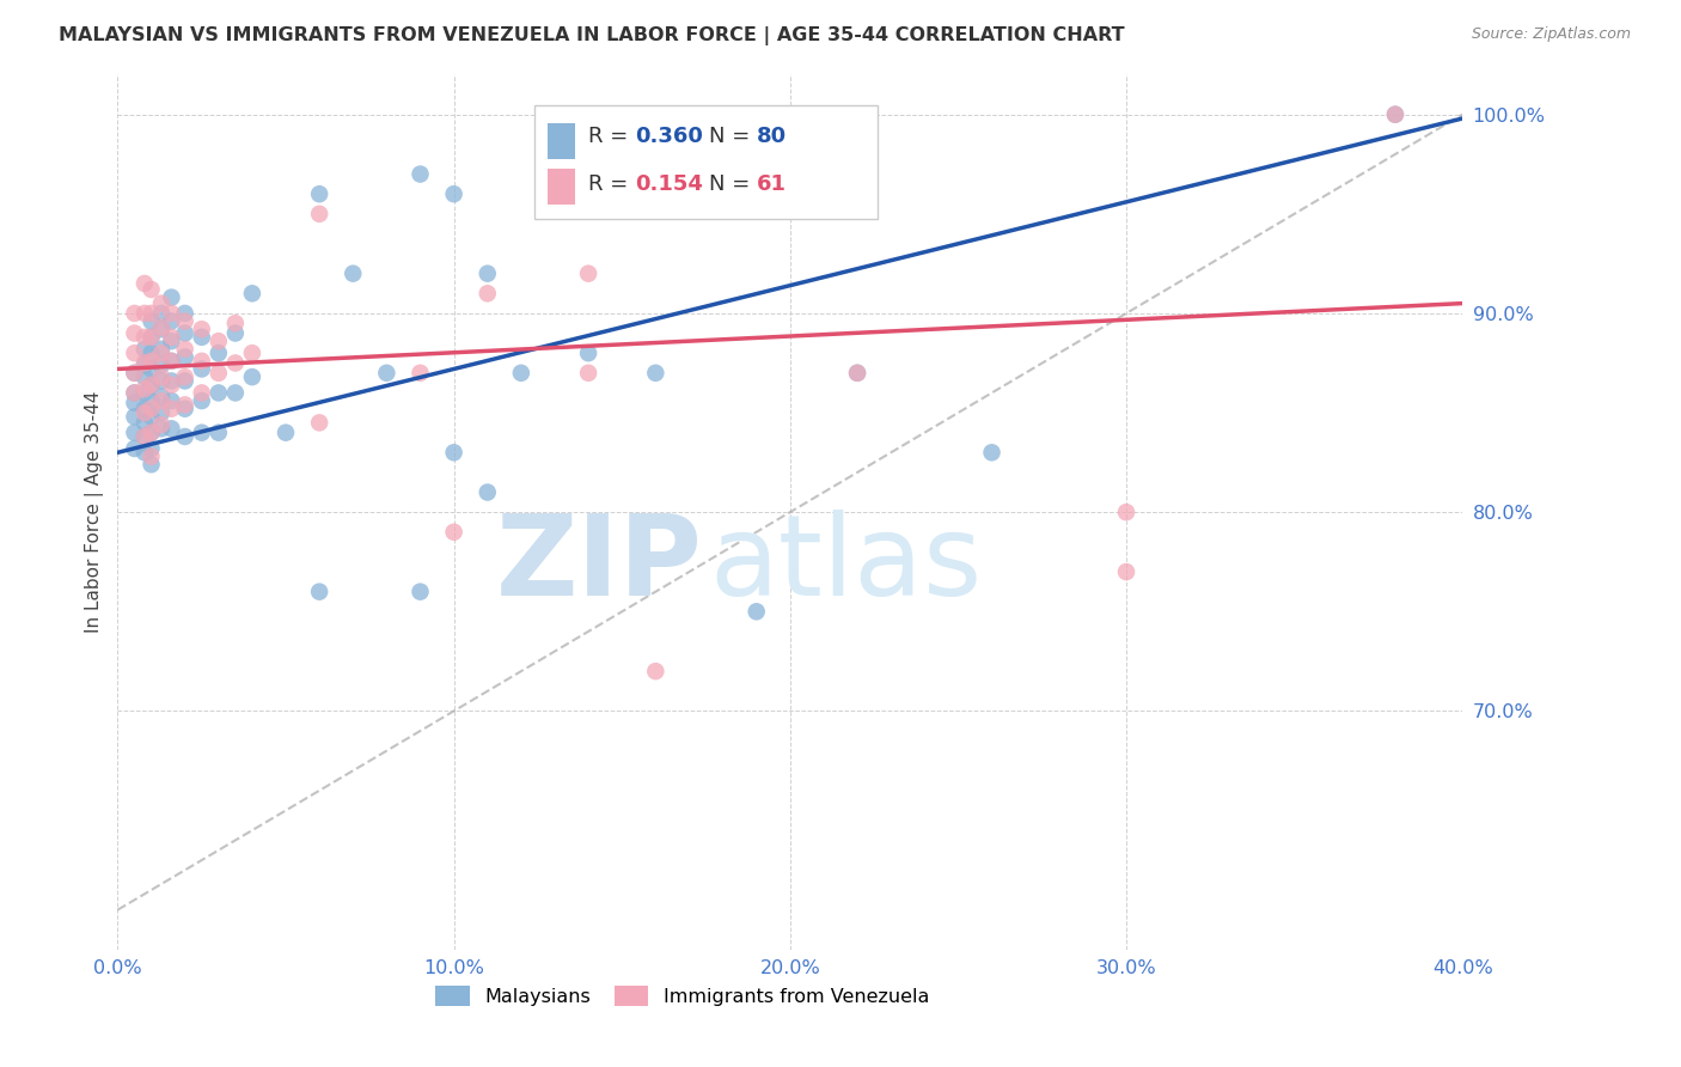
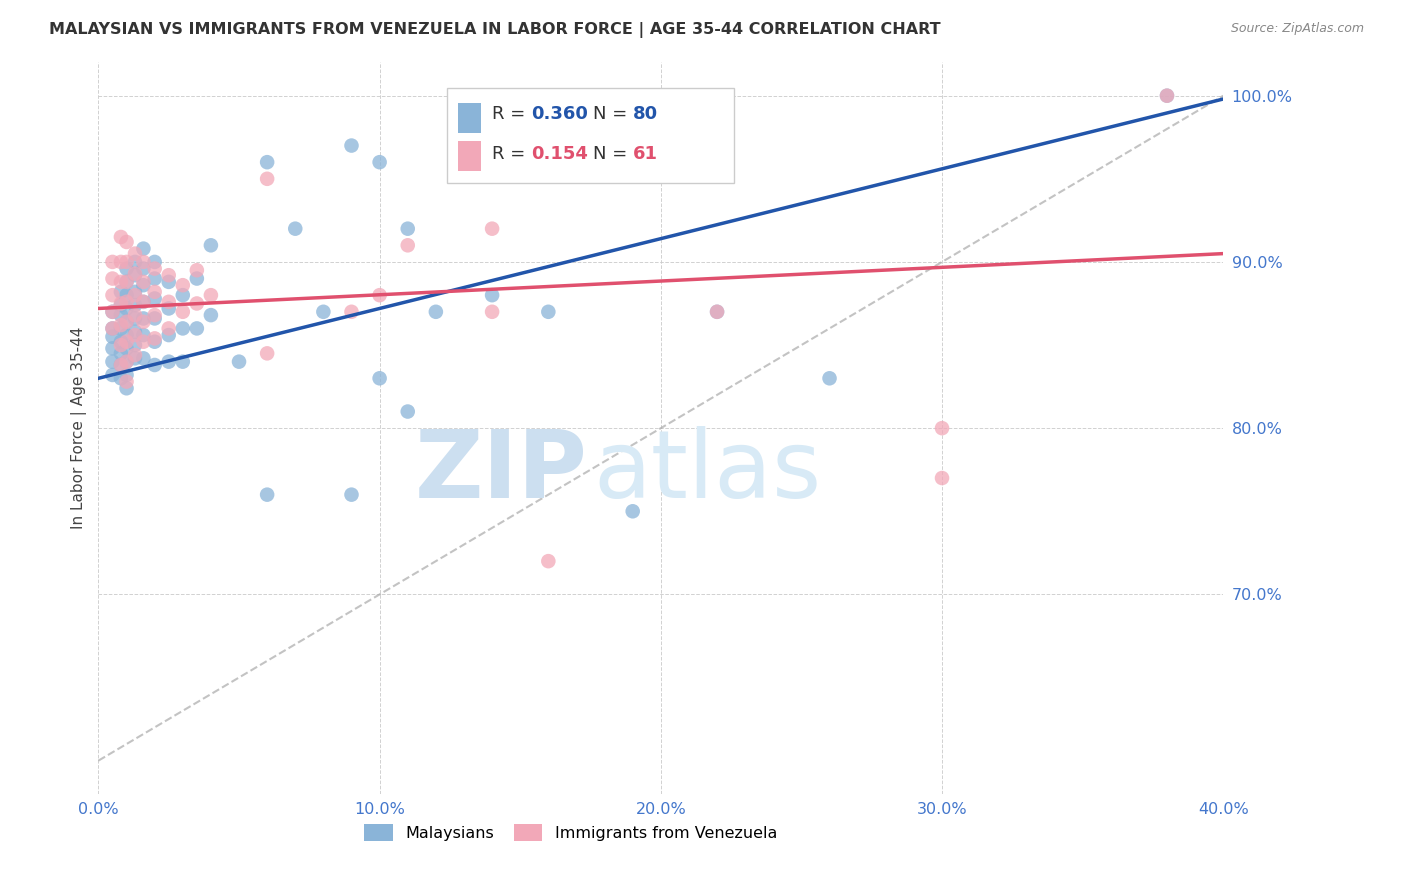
Immigrants from Venezuela/10.0%: 79.0% -> 88.0%
